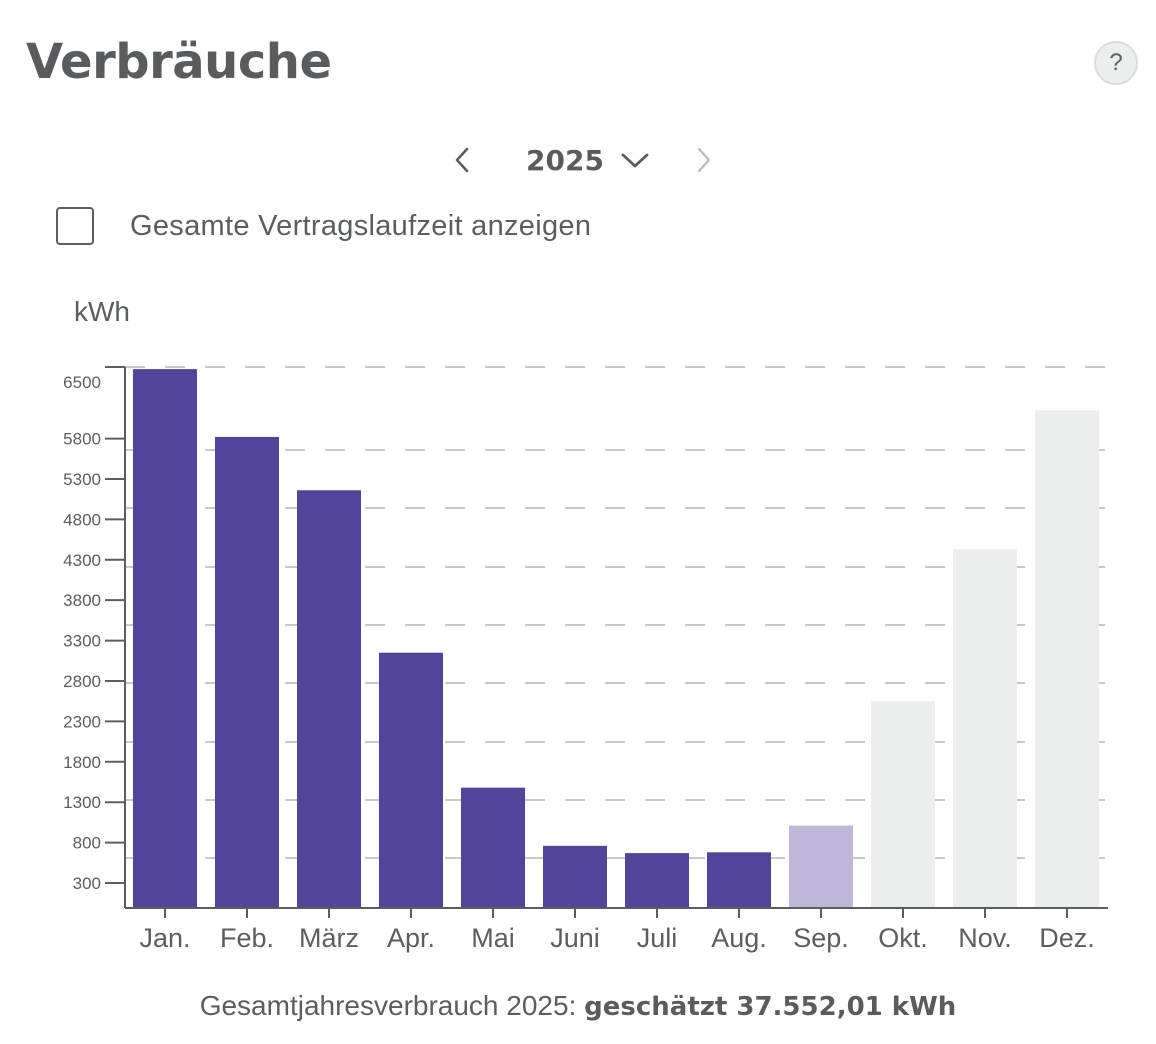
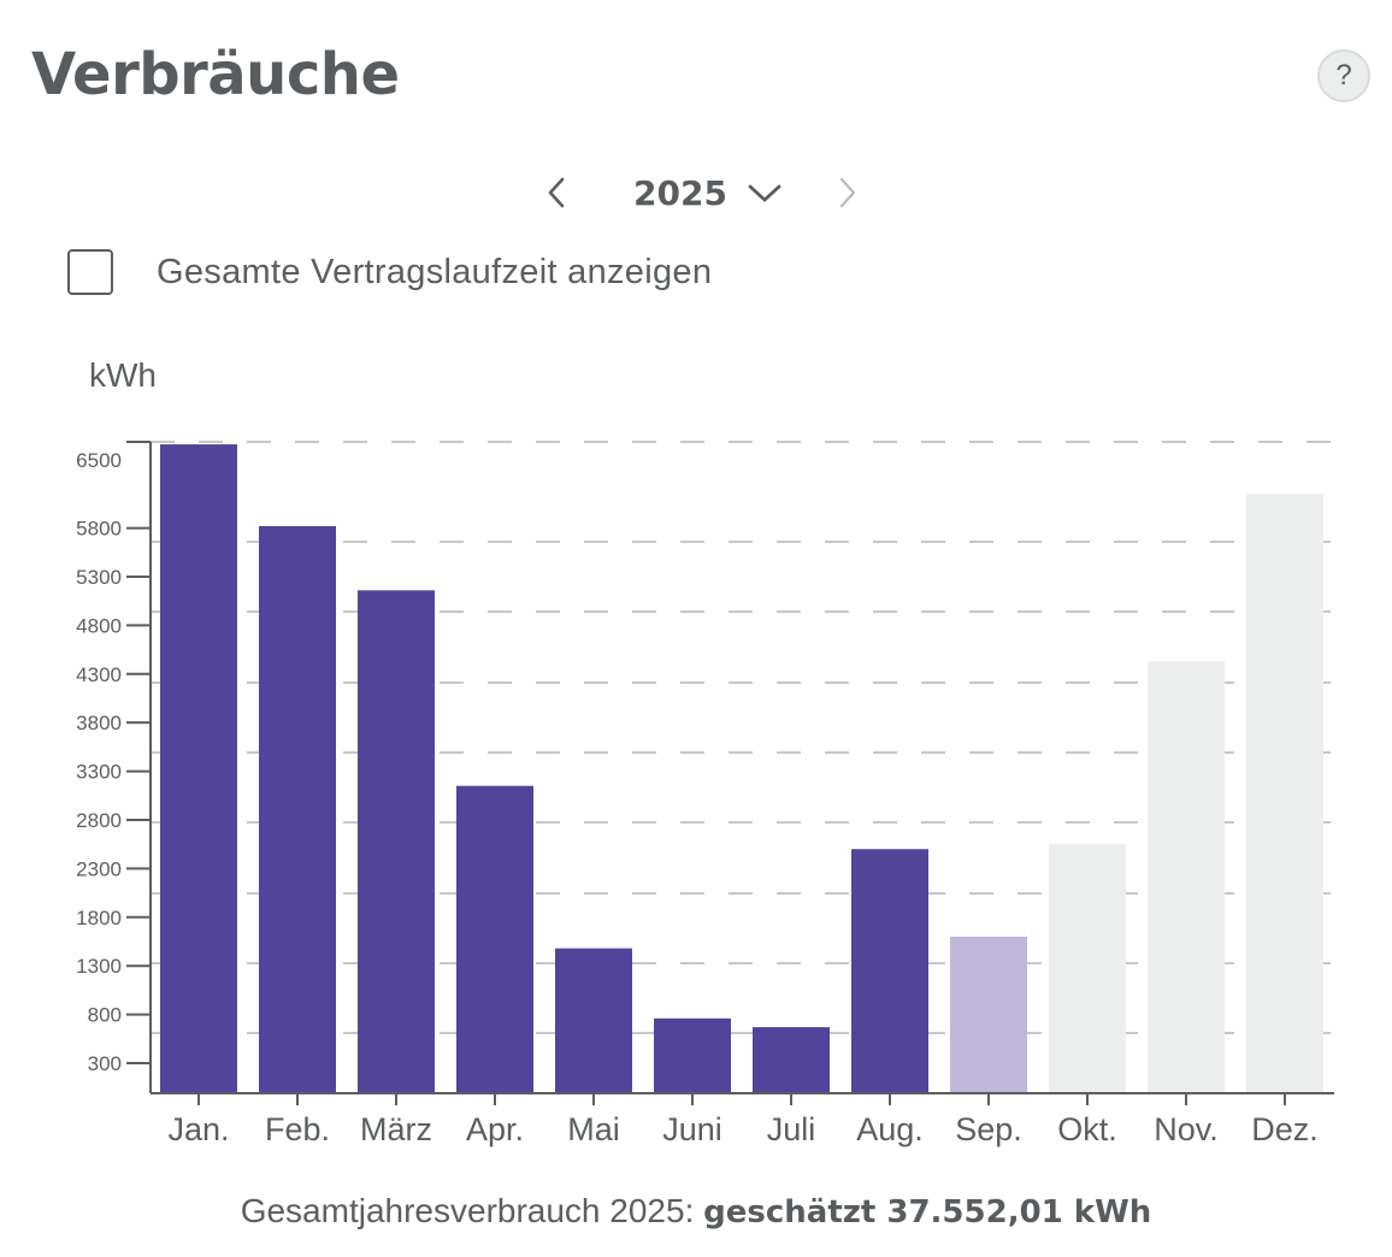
Aug.: 700 -> 2500
Sep.: 1000 -> 1600
